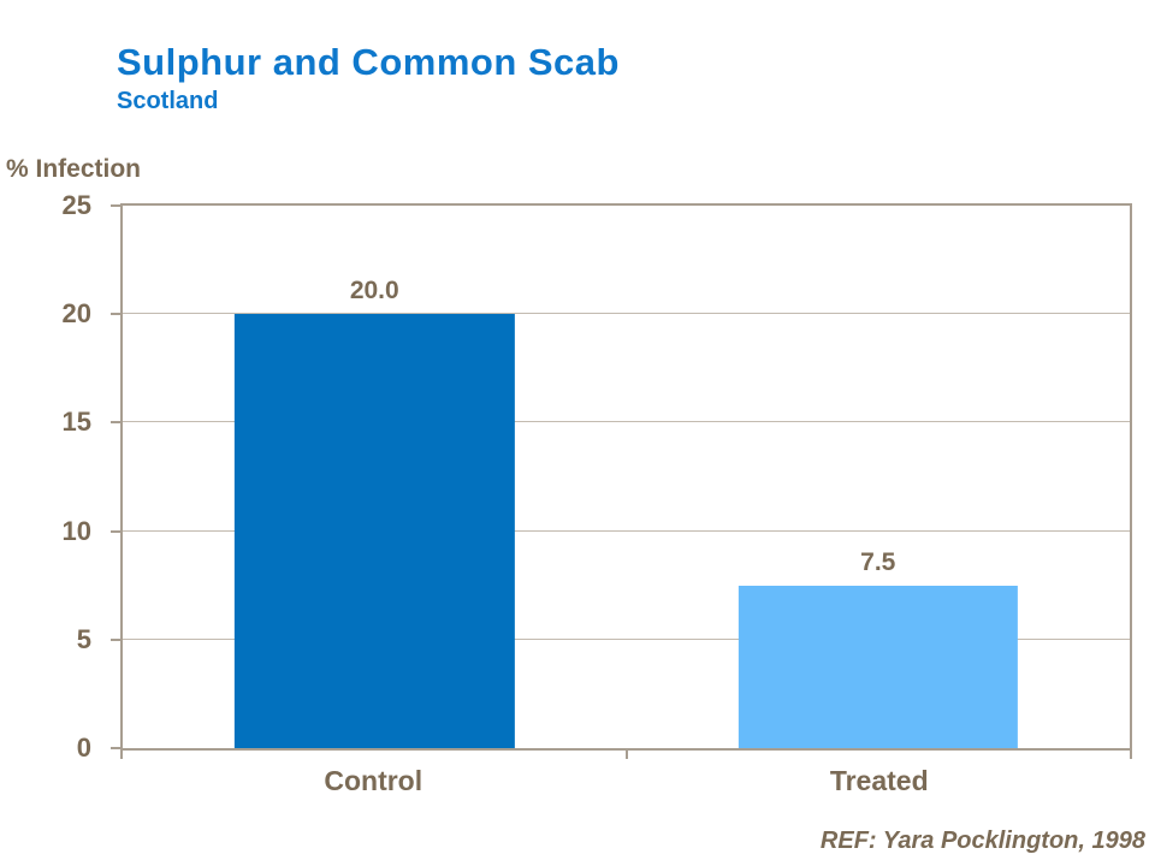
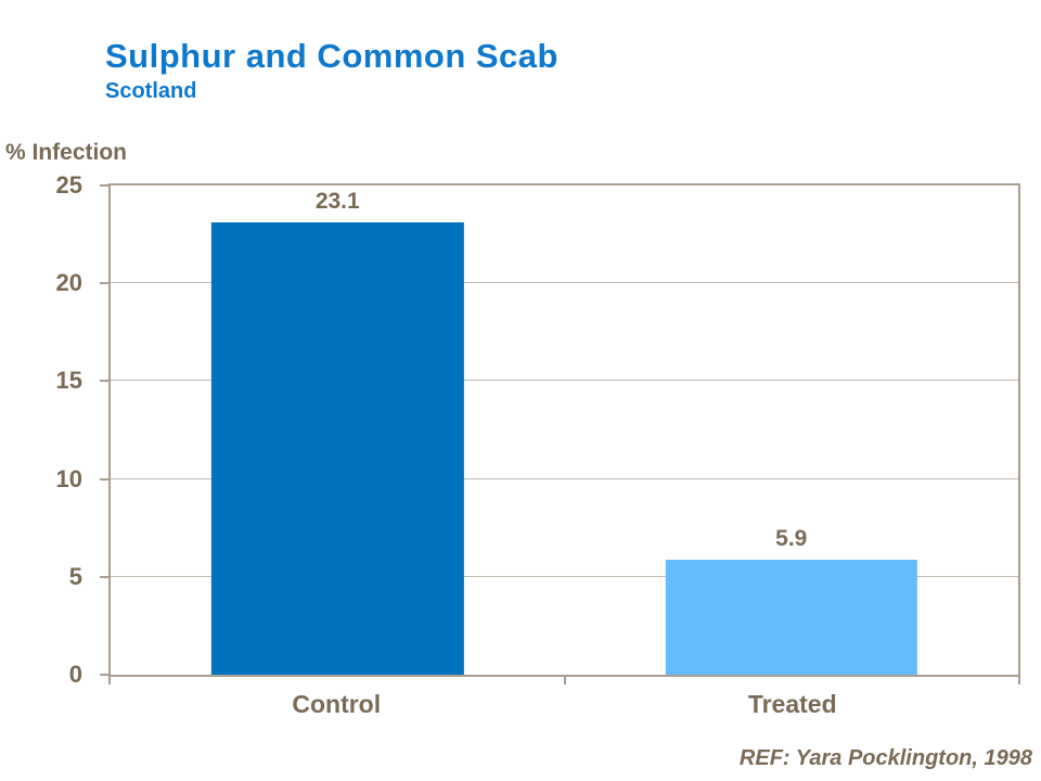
Control: 20.0 -> 23.1
Treated: 7.5 -> 5.9
